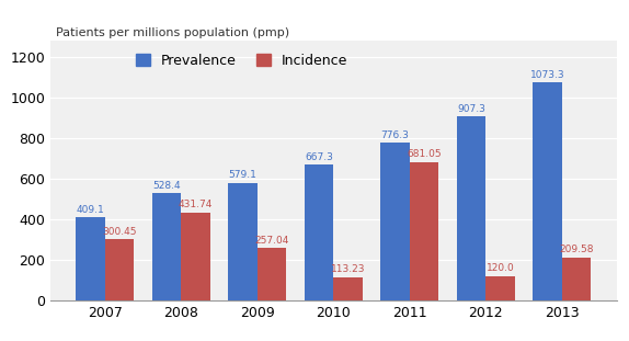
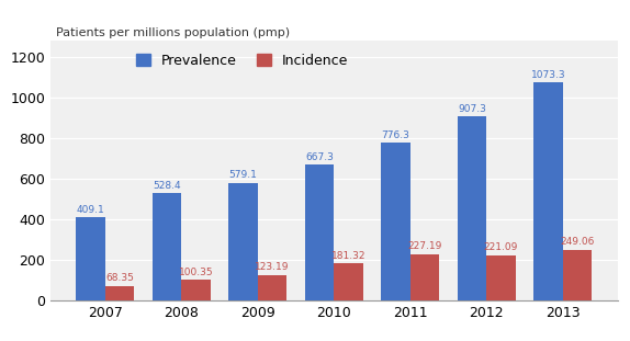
Incidence/2007: 300.45 -> 68.35
Incidence/2008: 431.74 -> 100.35
Incidence/2009: 257.04 -> 123.19
Incidence/2010: 113.23 -> 181.32
Incidence/2011: 681.05 -> 227.19
Incidence/2012: 120.0 -> 221.09
Incidence/2013: 209.58 -> 249.06
